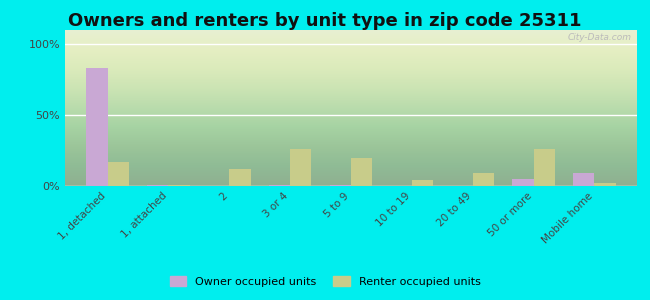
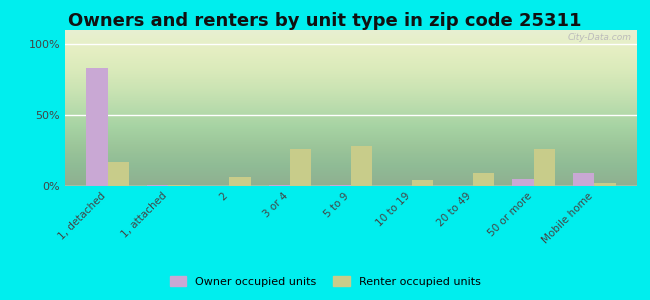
Renter occupied units/2: 12% -> 6%
Renter occupied units/5 to 9: 20% -> 28%
